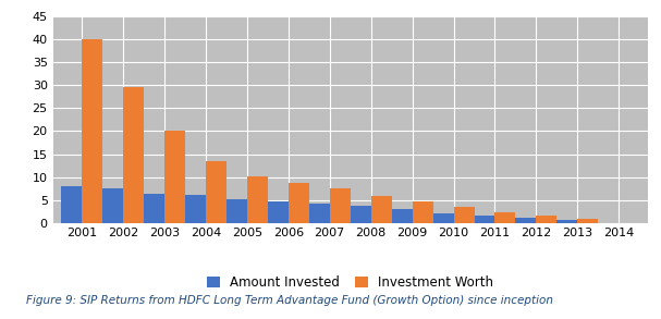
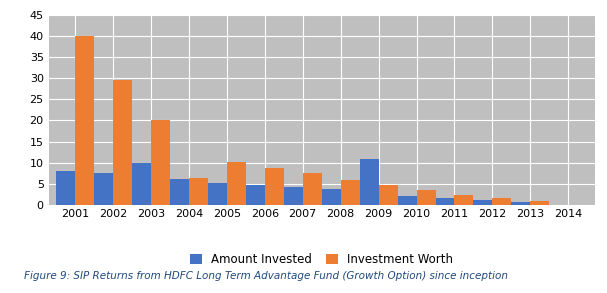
Amount Invested/2003: 6.5 -> 10.0
Investment Worth/2004: 13.5 -> 6.5
Amount Invested/2009: 3.0 -> 11.0
